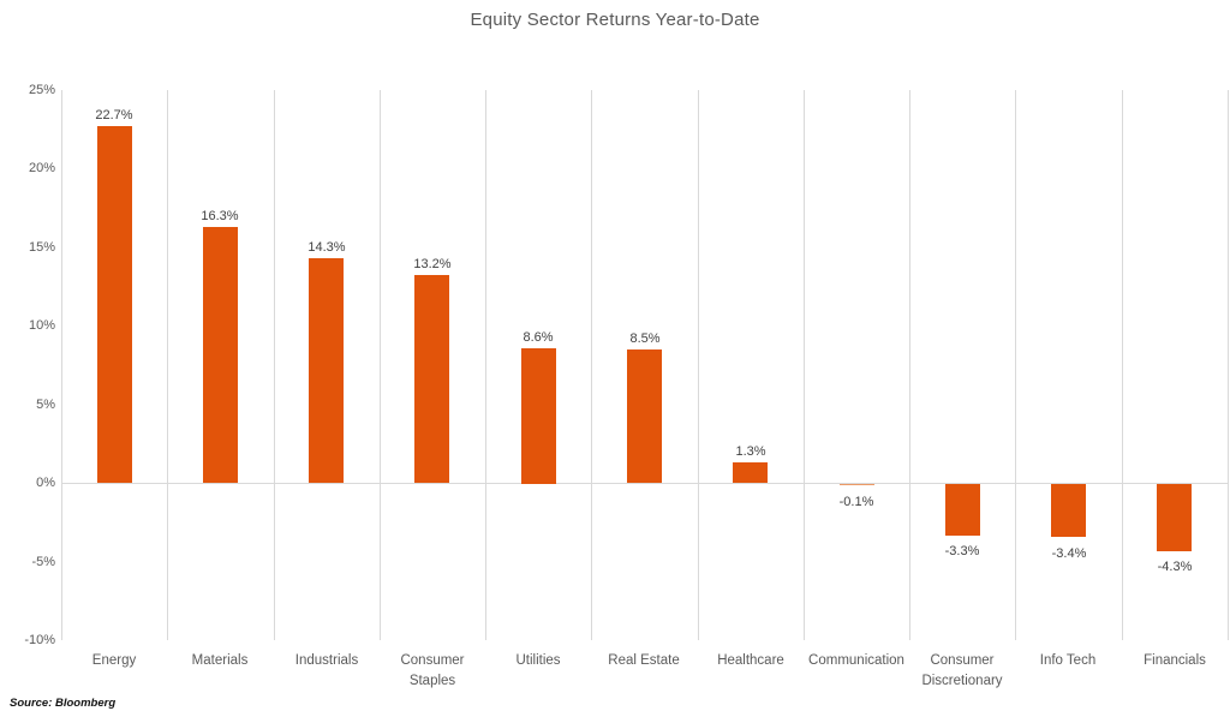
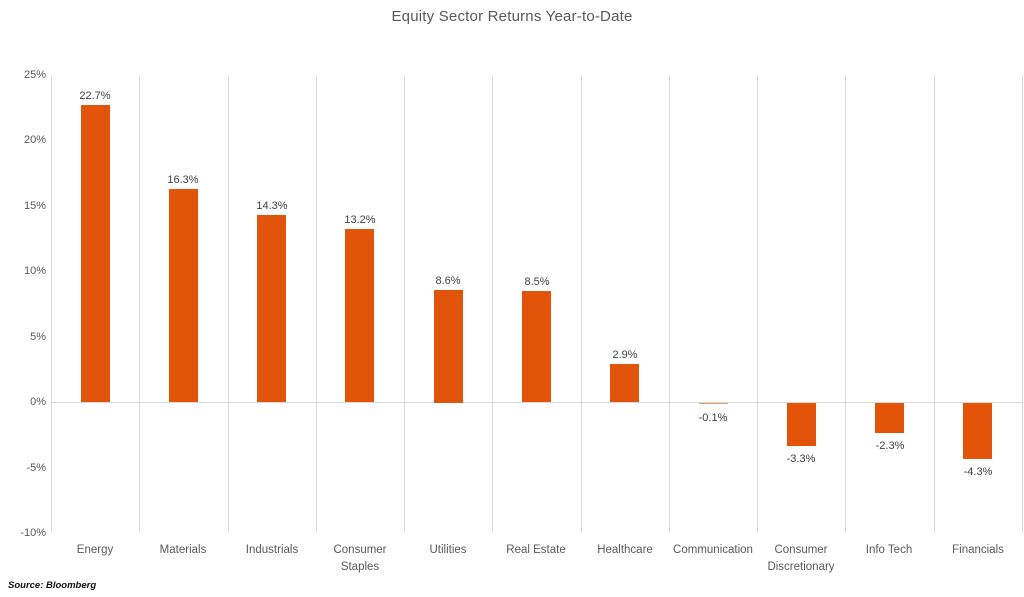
Healthcare: 1.3% -> 2.9%
Info Tech: -3.4% -> -2.3%
